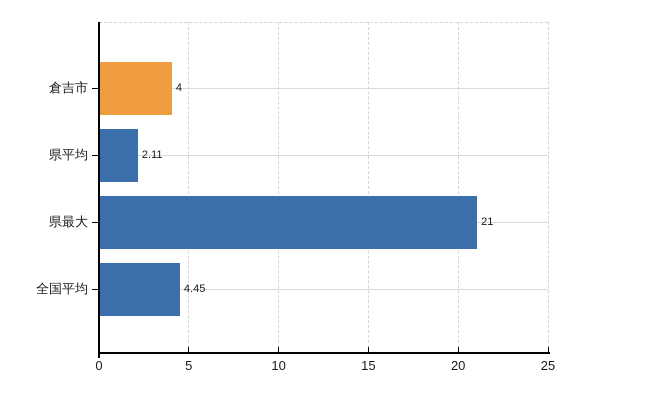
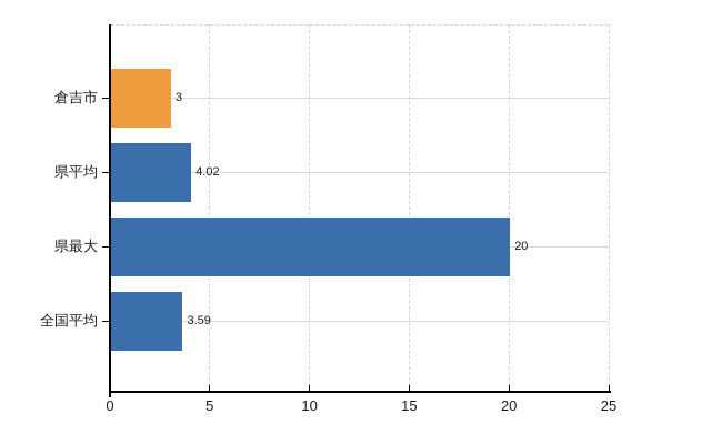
倉吉市: 4 -> 3
県平均: 2.11 -> 4.02
県最大: 21 -> 20
全国平均: 4.45 -> 3.59
